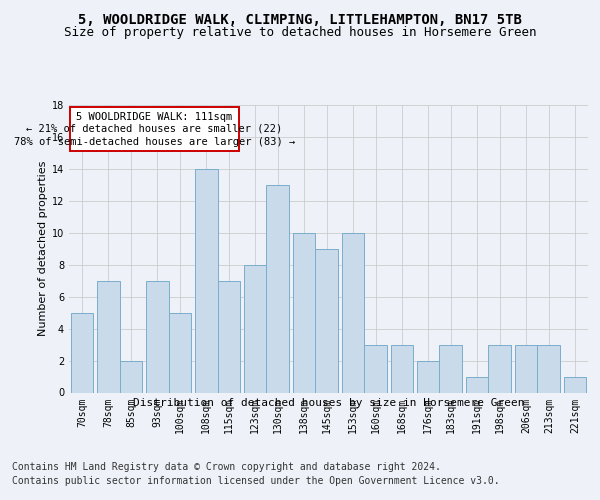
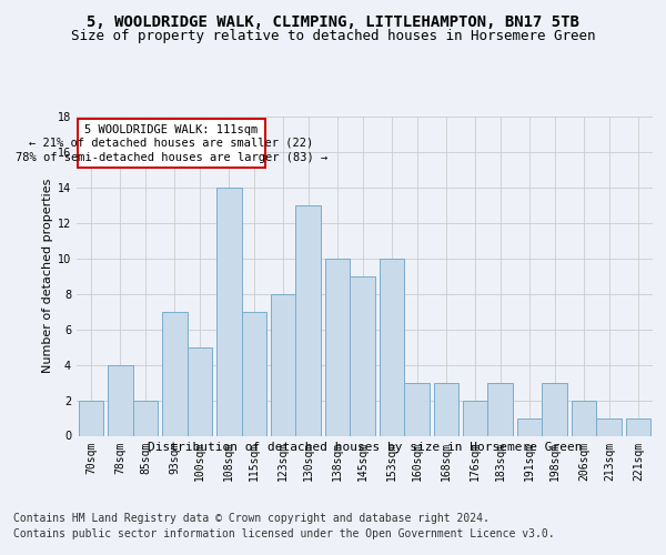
70sqm: 5 -> 2
78sqm: 7 -> 4
206sqm: 3 -> 2
213sqm: 3 -> 1
